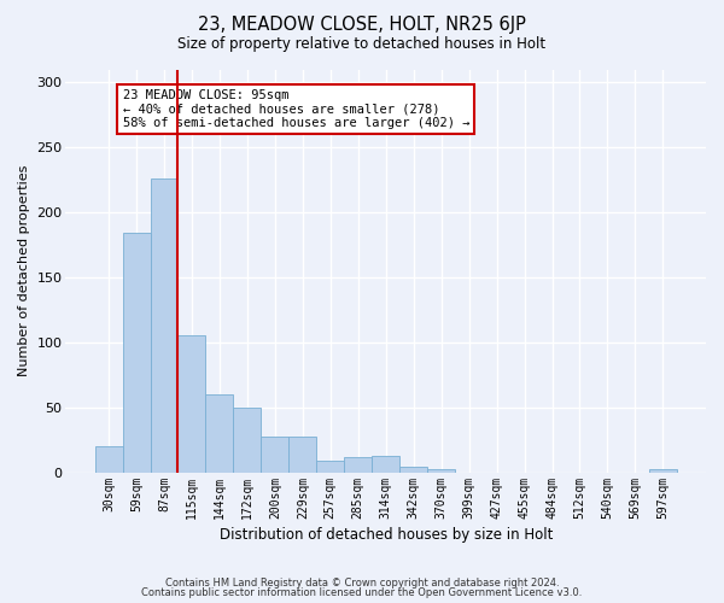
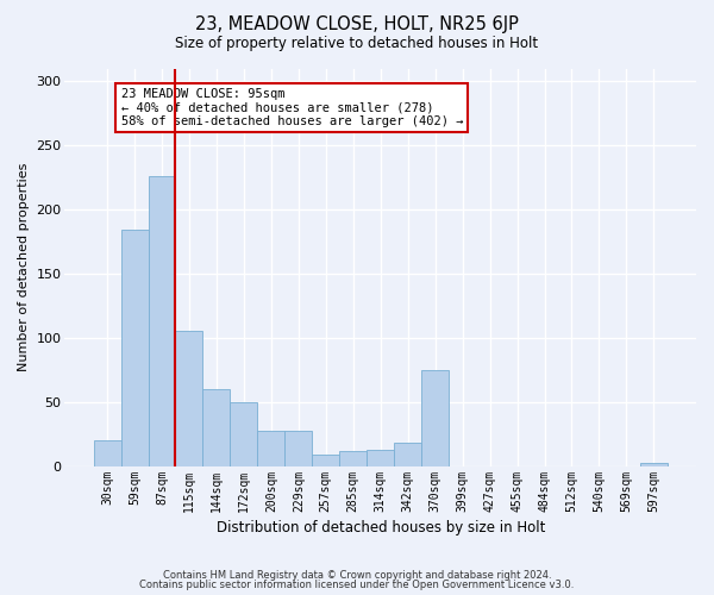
342sqm: 5 -> 19
370sqm: 3 -> 75
